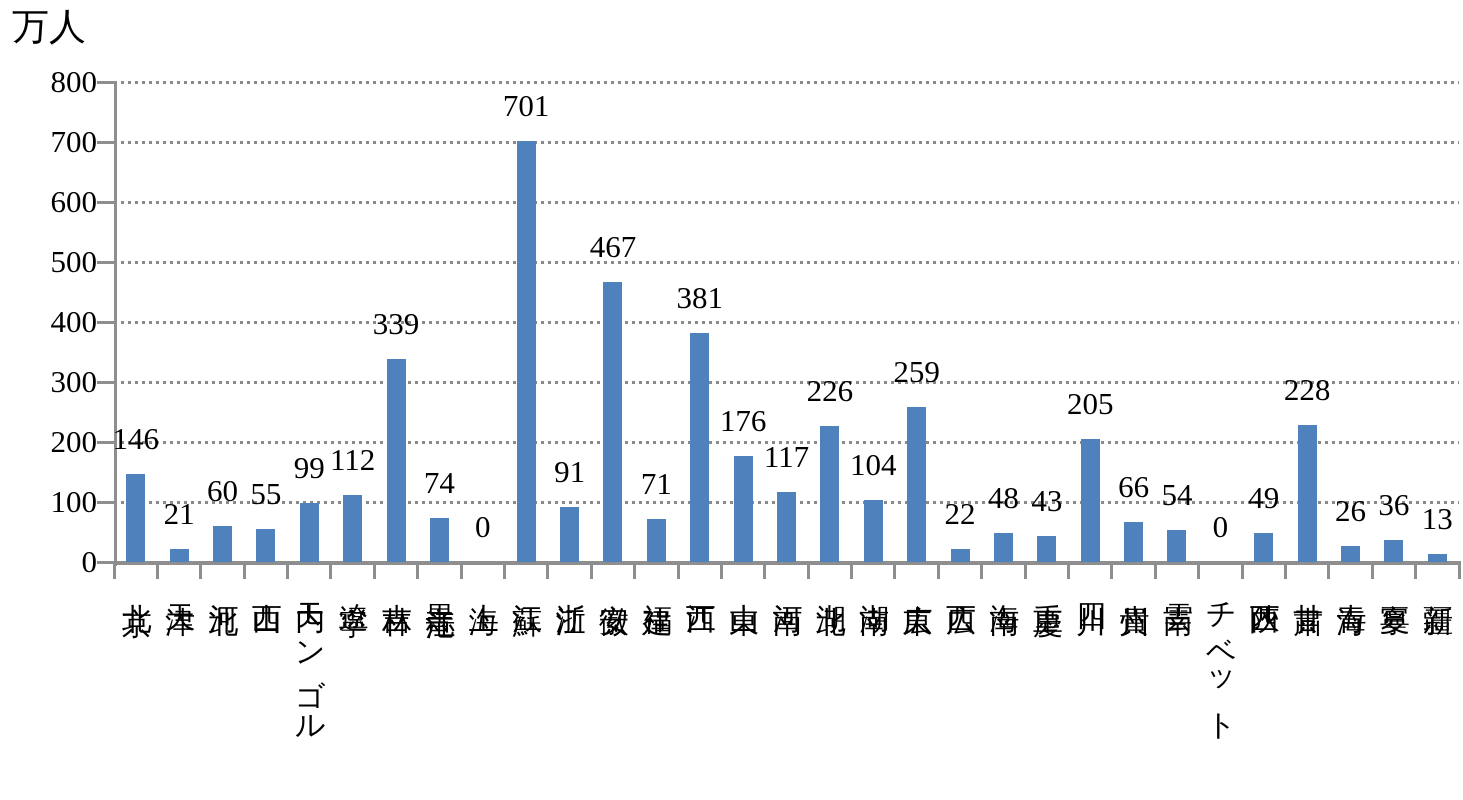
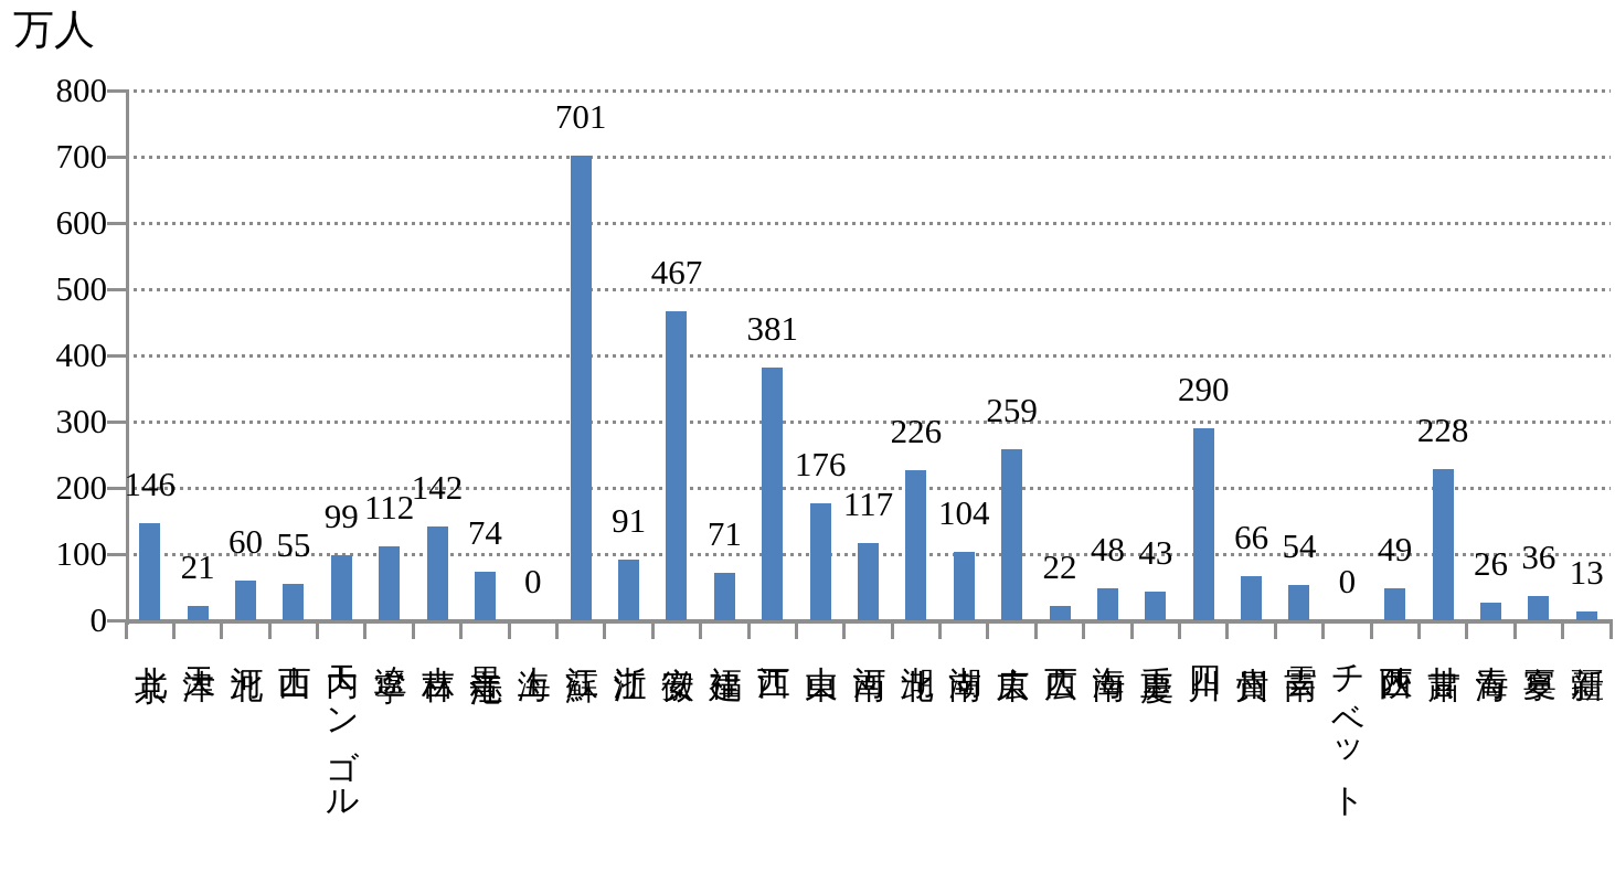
吉林: 339 -> 142
四川: 205 -> 290
